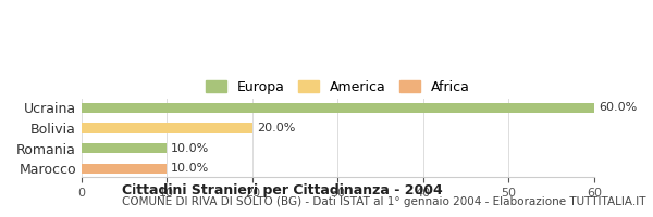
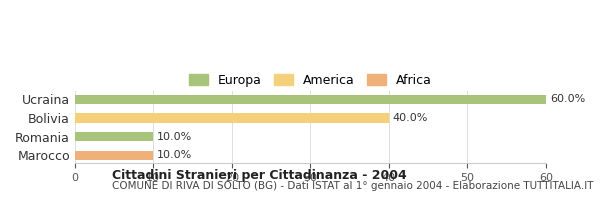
Bolivia: 20.0% -> 40.0%
